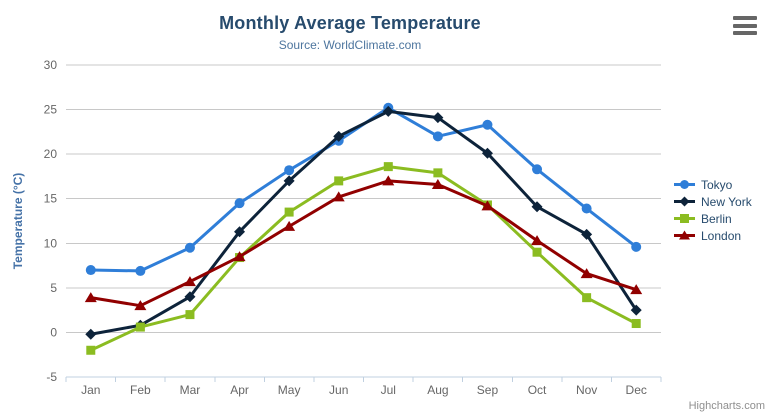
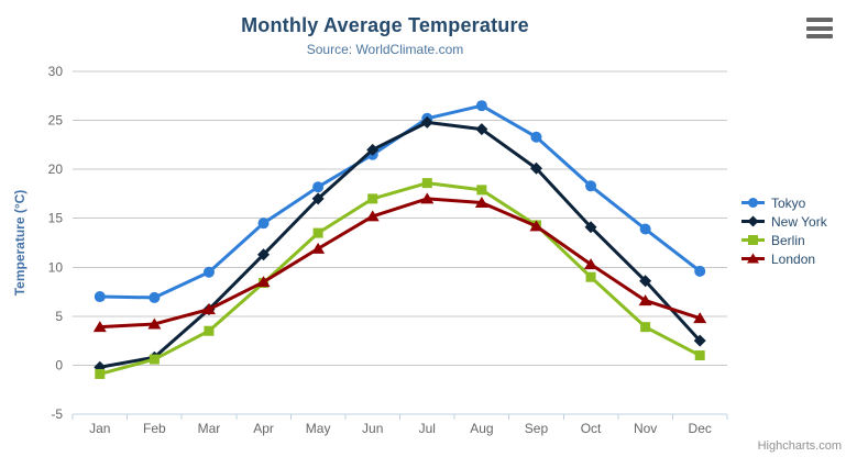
Berlin/Jan: -2 -> -1
London/Feb: 3 -> 4
New York/Mar: 4 -> 6
Berlin/Mar: 2 -> 4
Tokyo/Aug: 22 -> 26
New York/Nov: 11 -> 9
